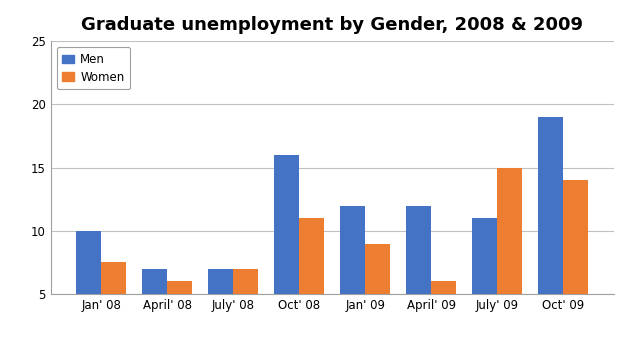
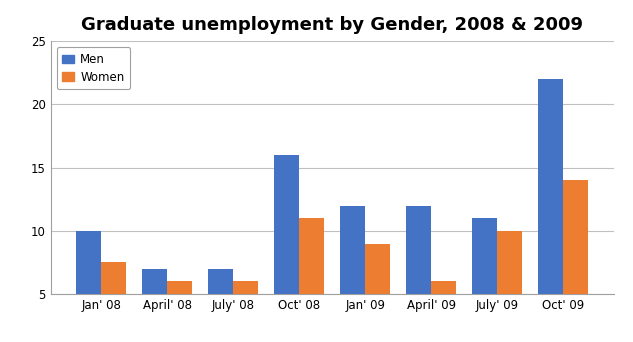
Women/July' 08: 7.0 -> 6.0
Women/July' 09: 15.0 -> 10.0
Men/Oct' 09: 19 -> 22
